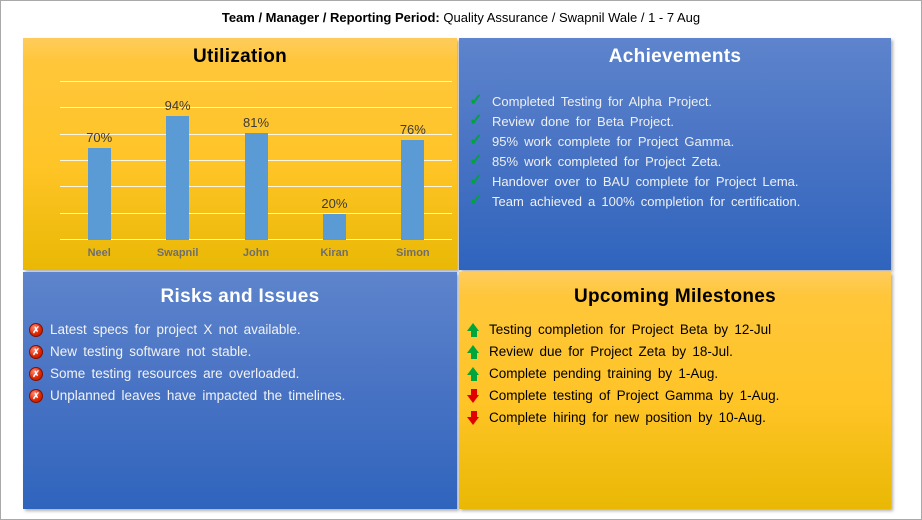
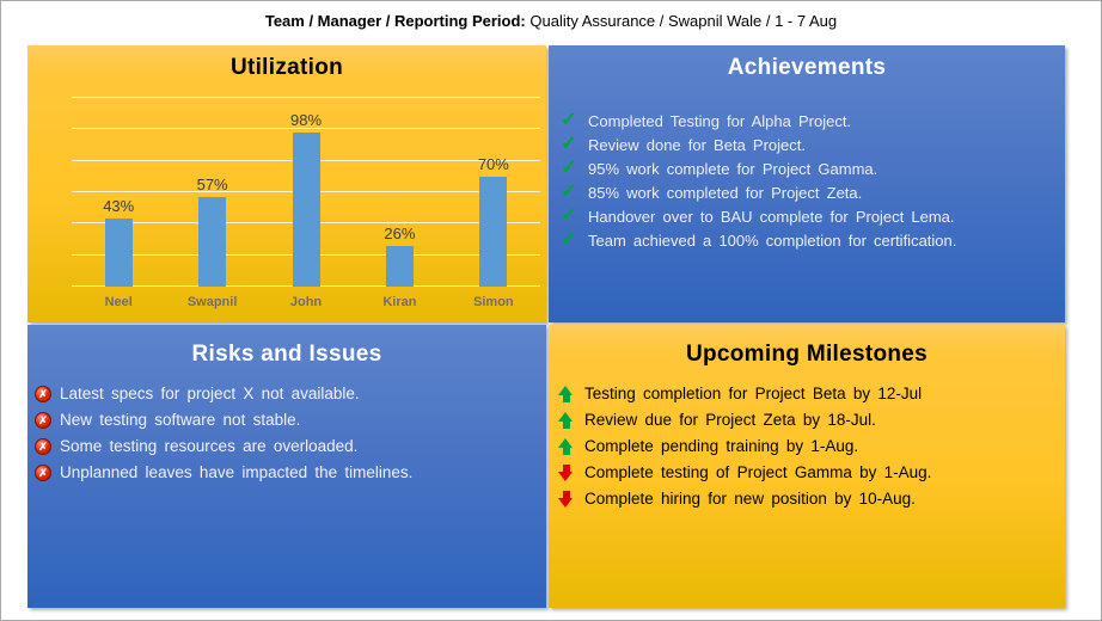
Neel: 70% -> 43%
Swapnil: 94% -> 57%
John: 81% -> 98%
Kiran: 20% -> 26%
Simon: 76% -> 70%
